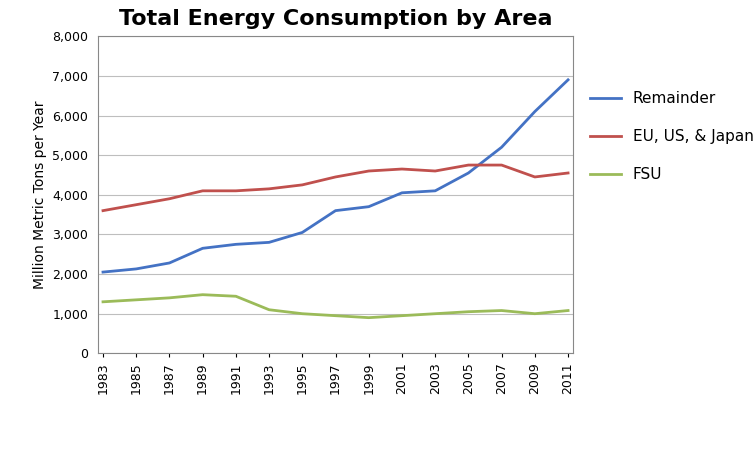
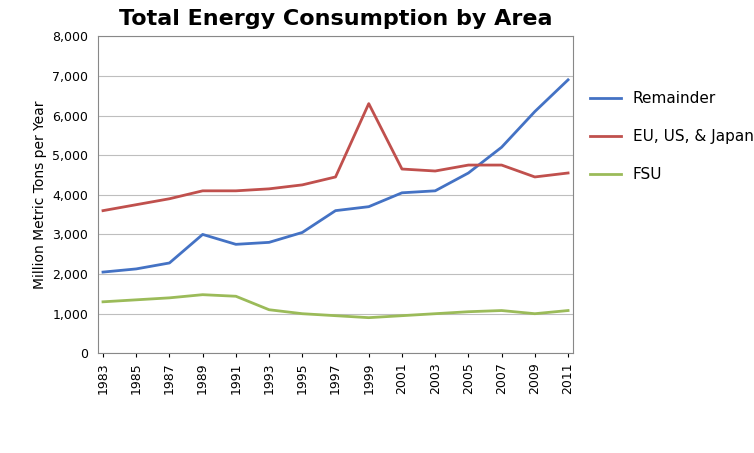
Remainder/1989: 2,650 -> 3,000
EU, US, & Japan/1999: 4,600 -> 6,300
